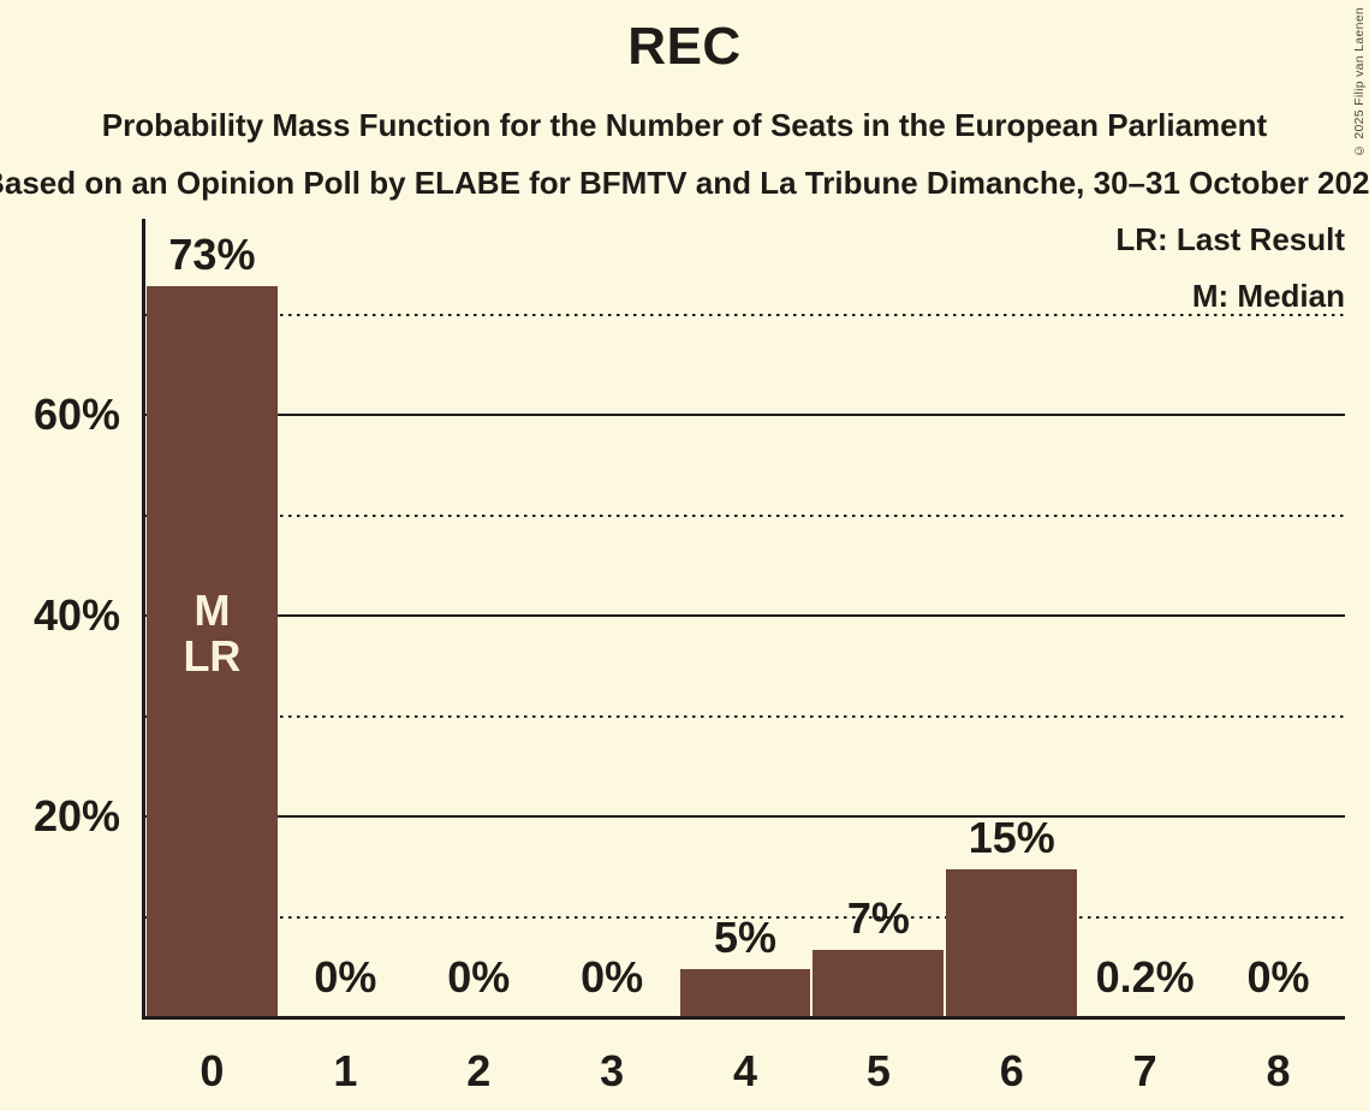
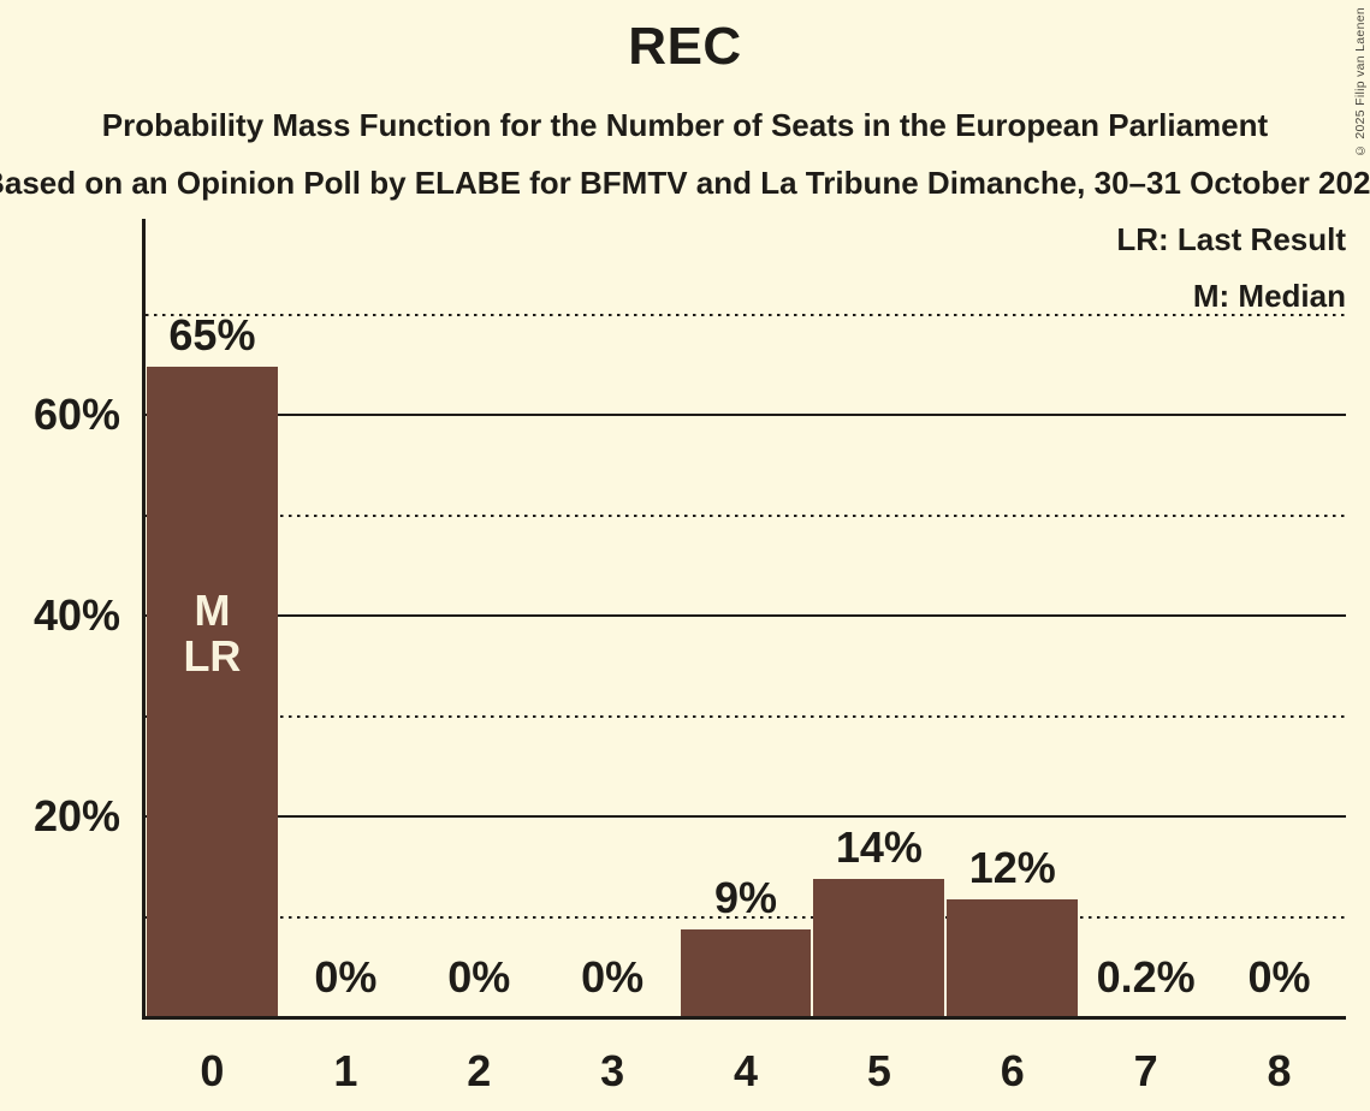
0: 73% -> 65%
4: 5% -> 9%
5: 7% -> 14%
6: 15% -> 12%
